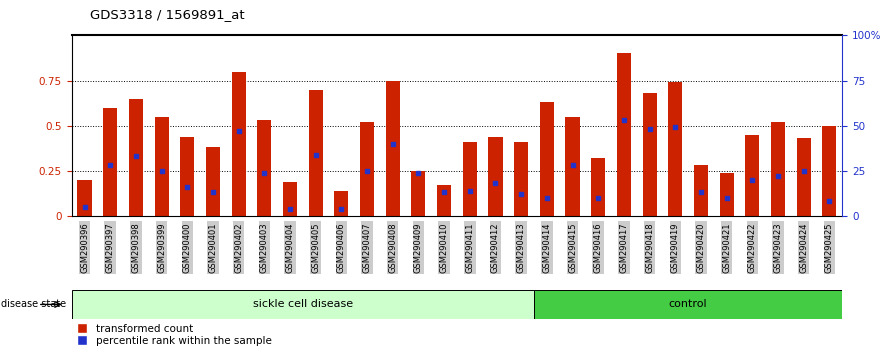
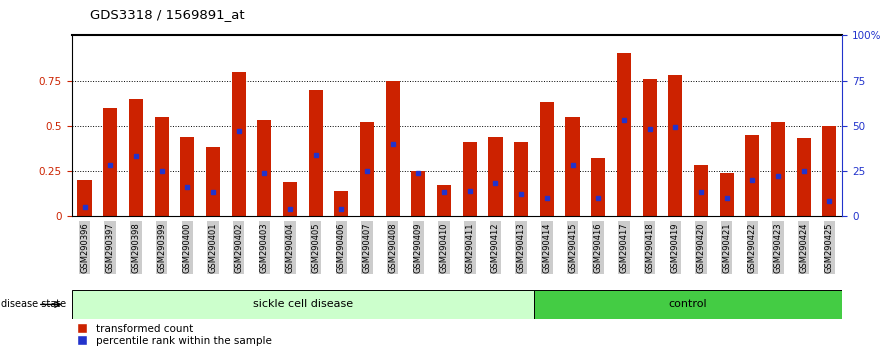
GSM290418: 0.68 -> 0.76
GSM290419: 0.74 -> 0.78
